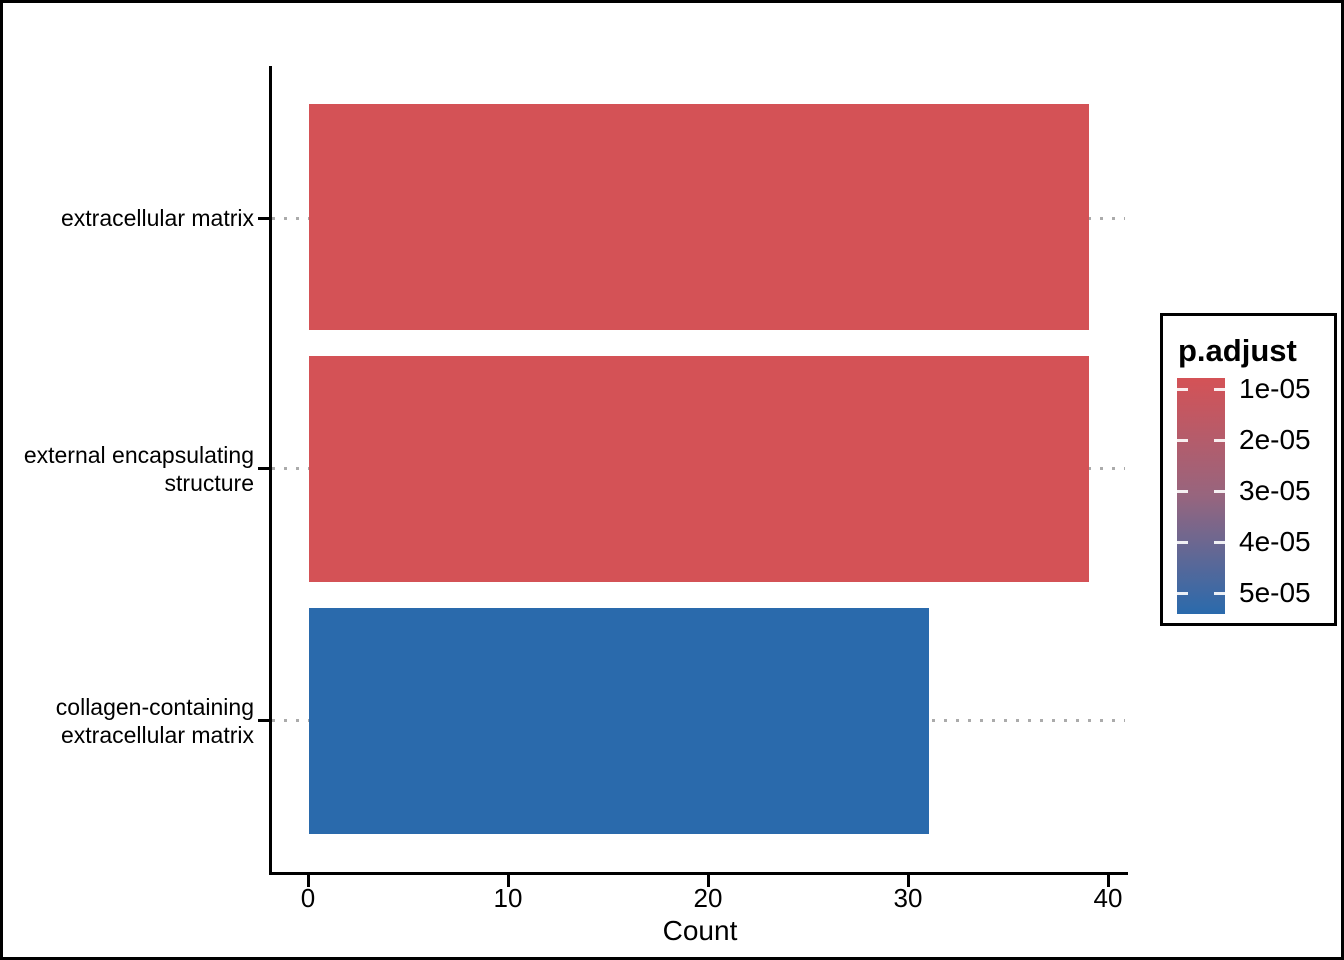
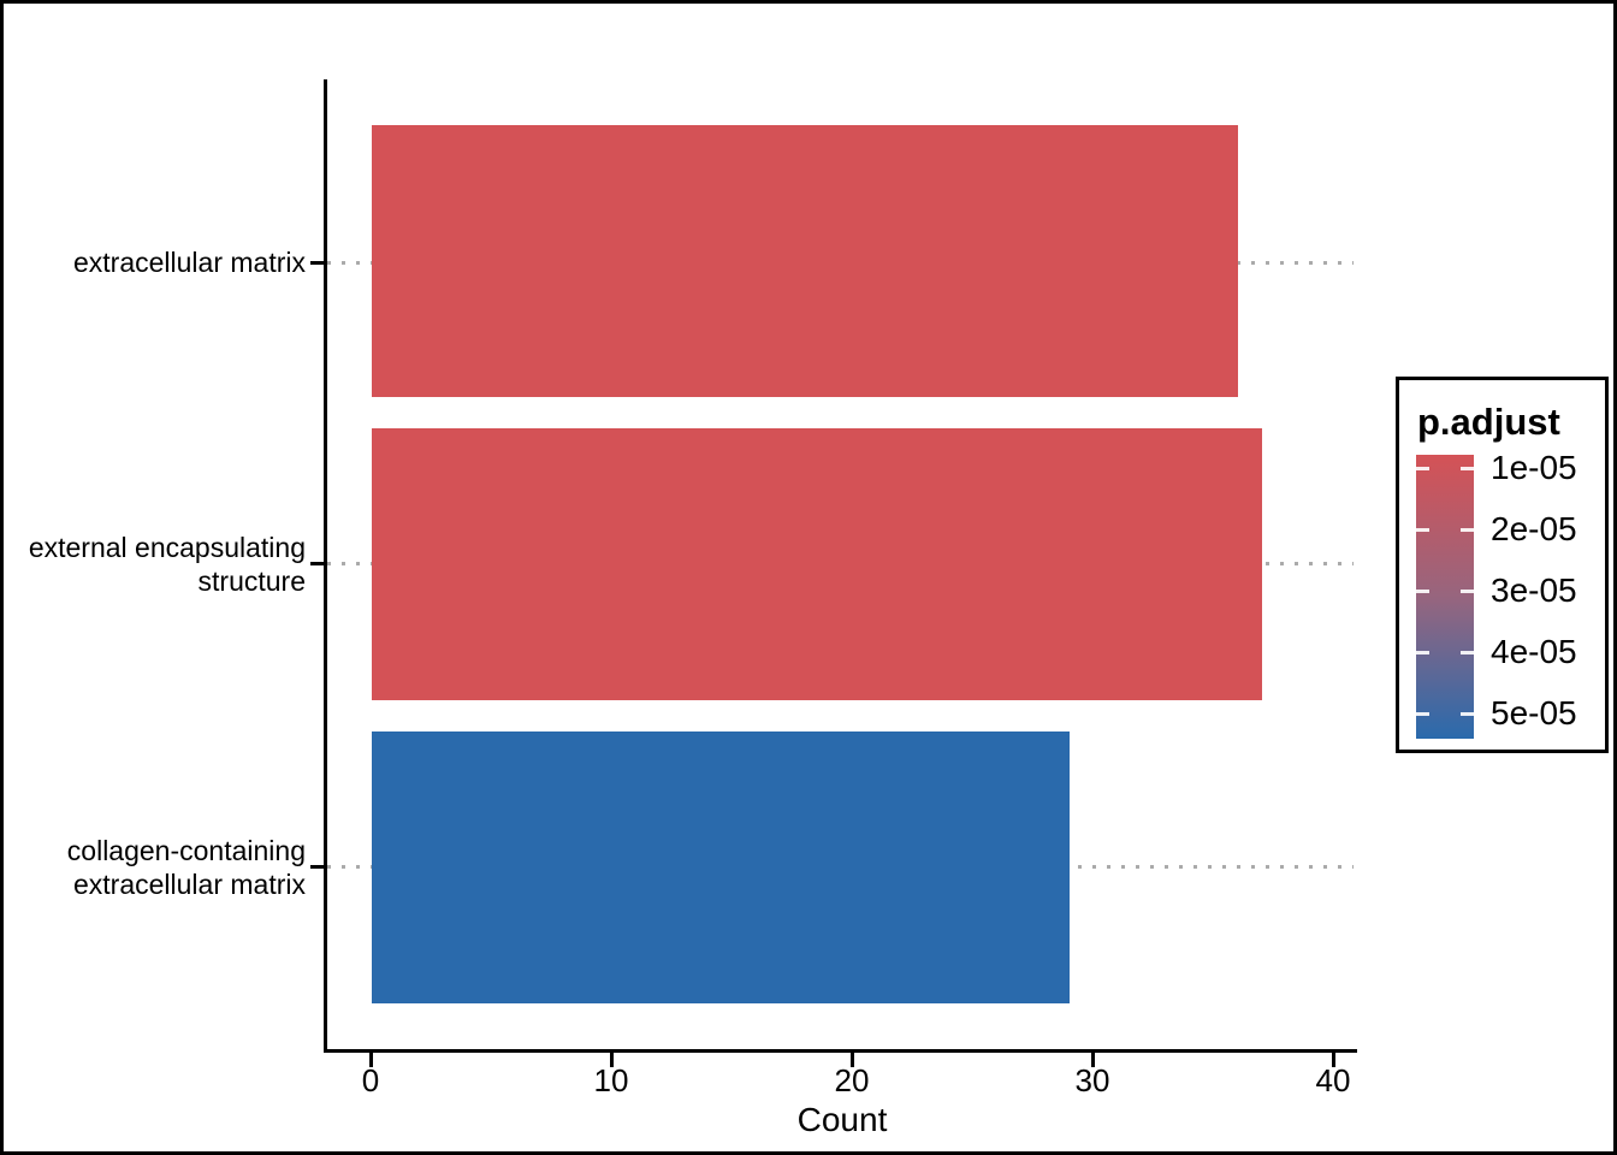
extracellular matrix: 39 -> 36
external encapsulating structure: 39 -> 37
collagen-containing extracellular matrix: 31 -> 29
